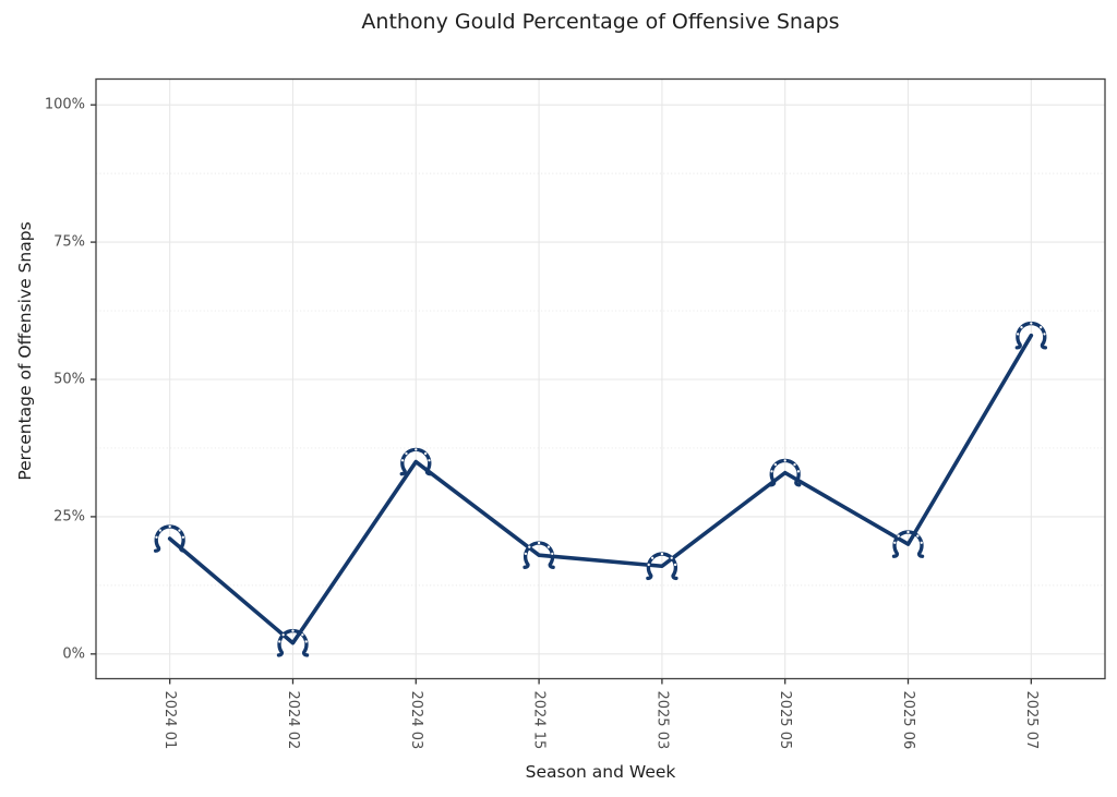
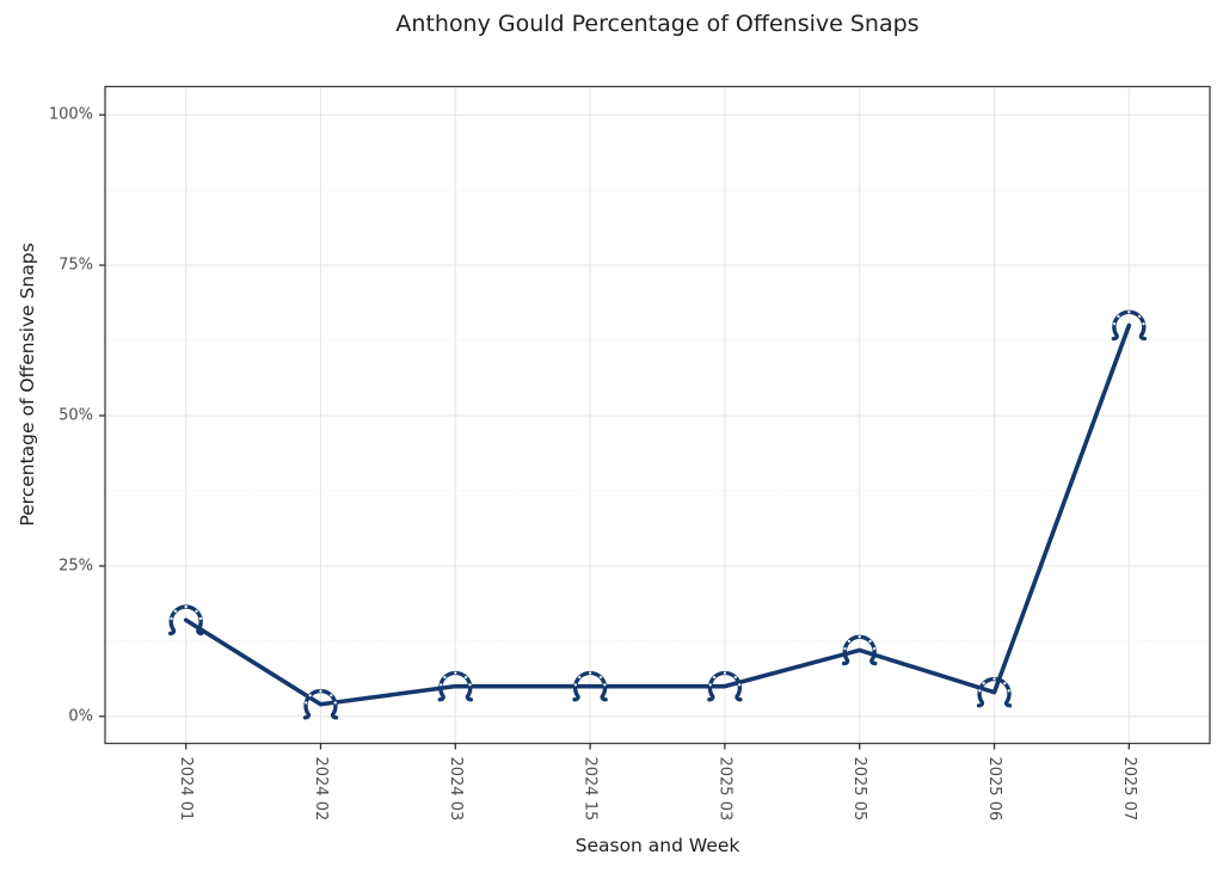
2024 01: 21% -> 16%
2024 03: 35% -> 5%
2024 15: 18% -> 5%
2025 03: 16% -> 5%
2025 05: 33% -> 11%
2025 06: 20% -> 4%
2025 07: 58% -> 65%
